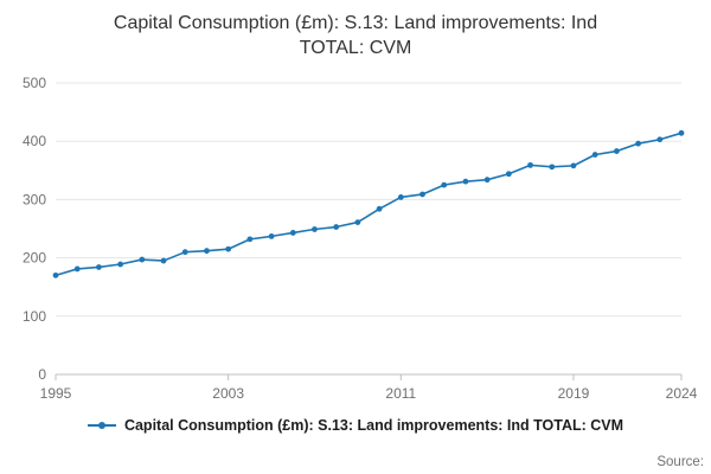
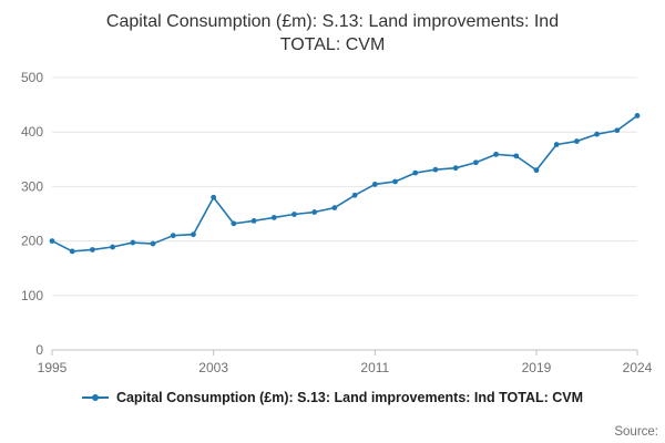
1995: 170 -> 200
2003: 220 -> 280
2019: 360 -> 330
2024: 410 -> 430
